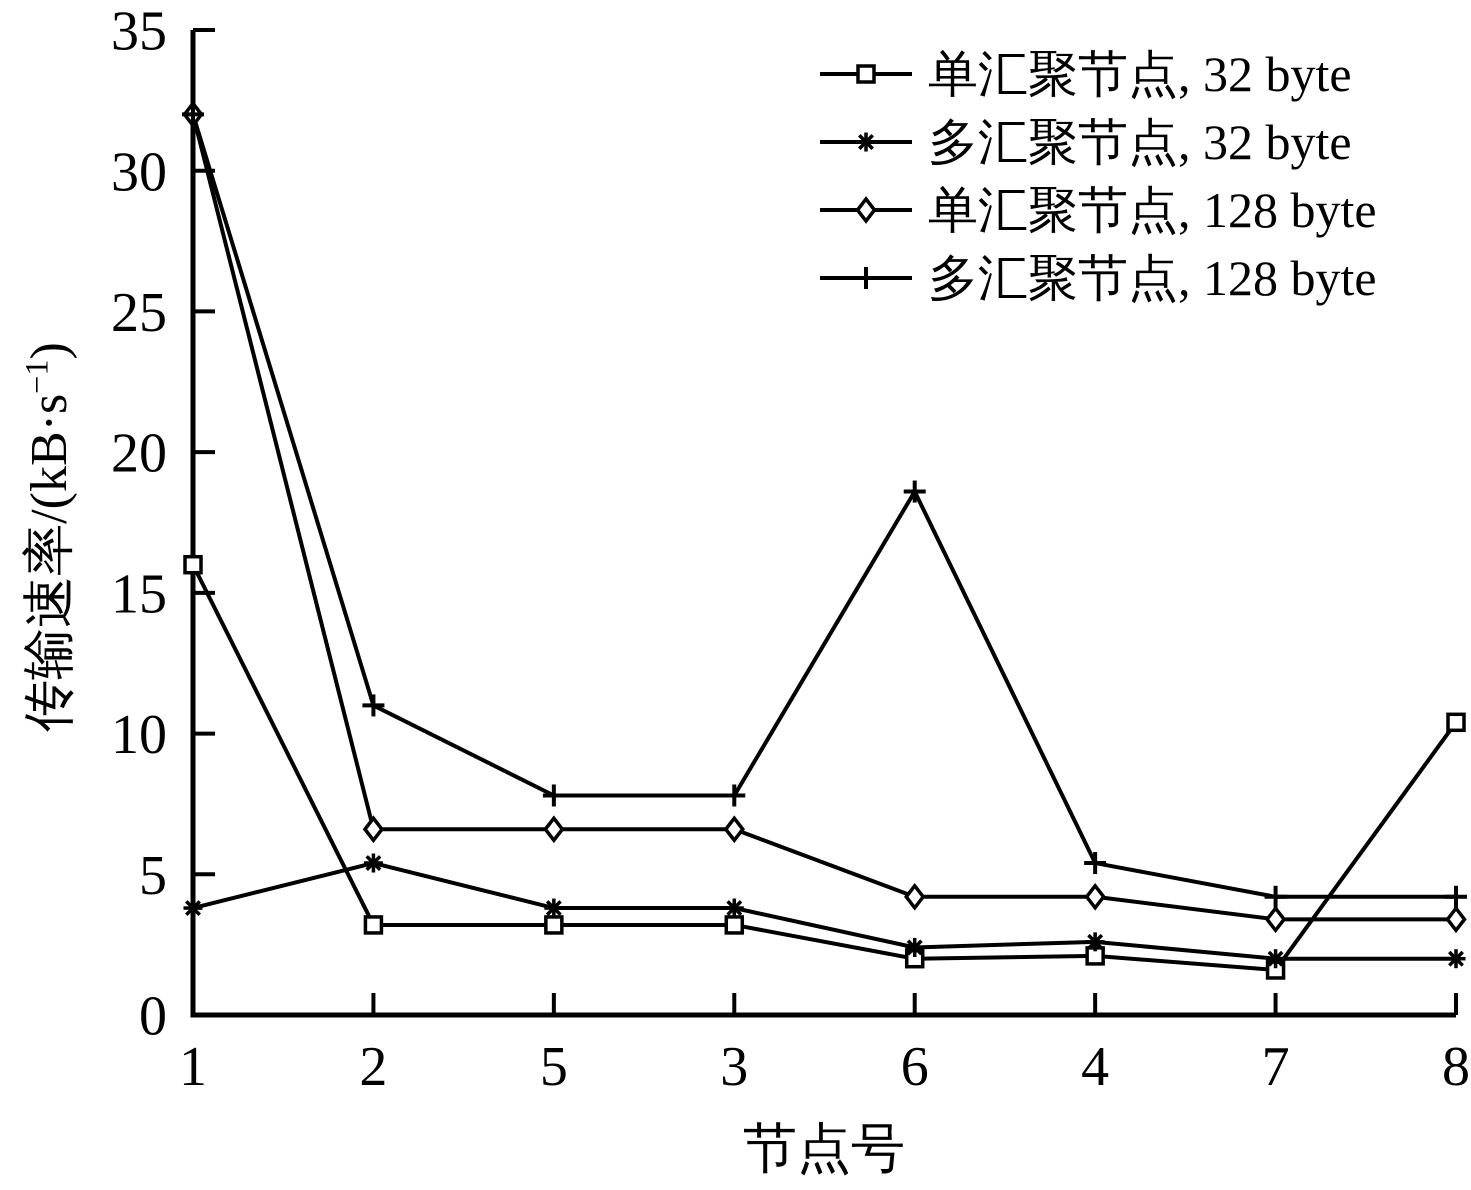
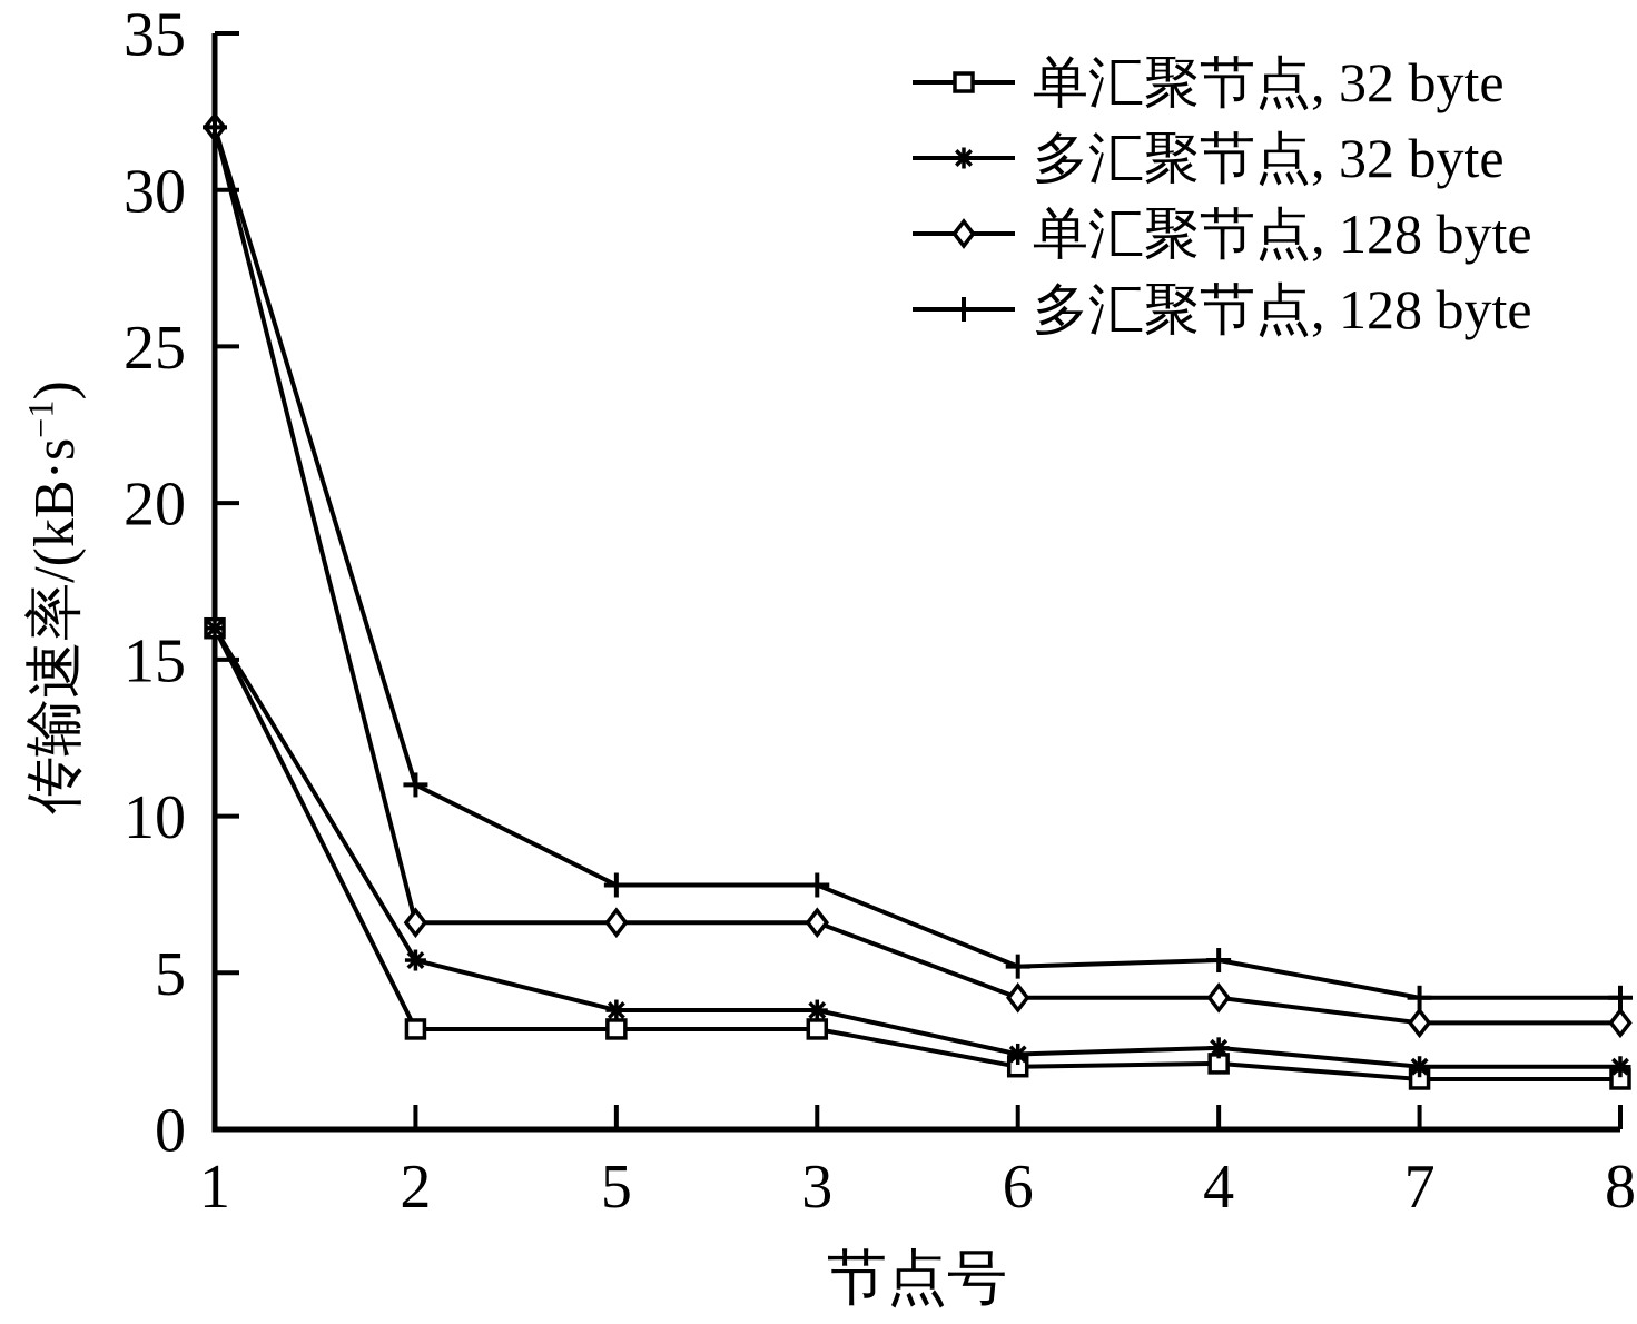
多汇聚节点, 32 byte/1: 3.8 -> 16.0
多汇聚节点, 128 byte/6: 18.6 -> 5.2
单汇聚节点, 32 byte/8: 10.4 -> 1.6
